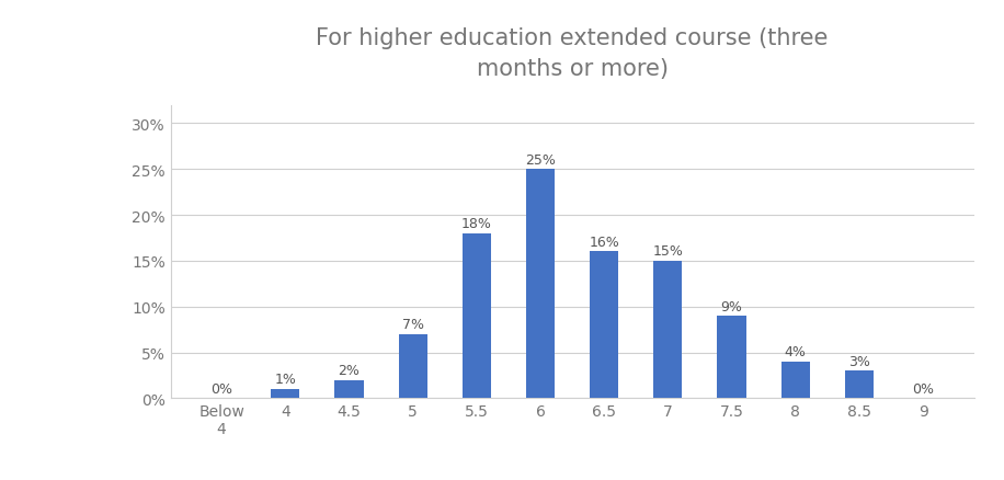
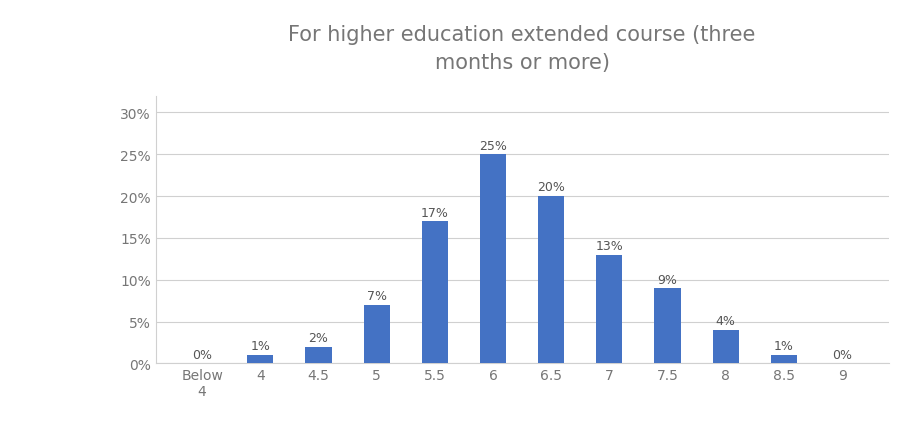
5.5: 18% -> 17%
6.5: 16% -> 20%
7: 15% -> 13%
8.5: 3% -> 1%
